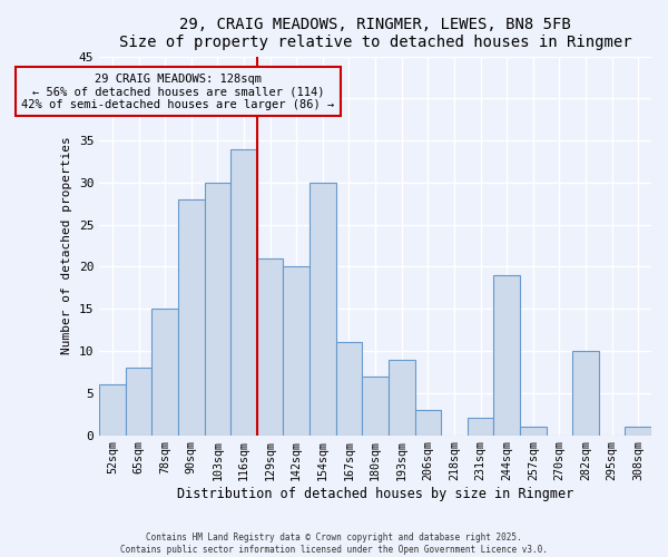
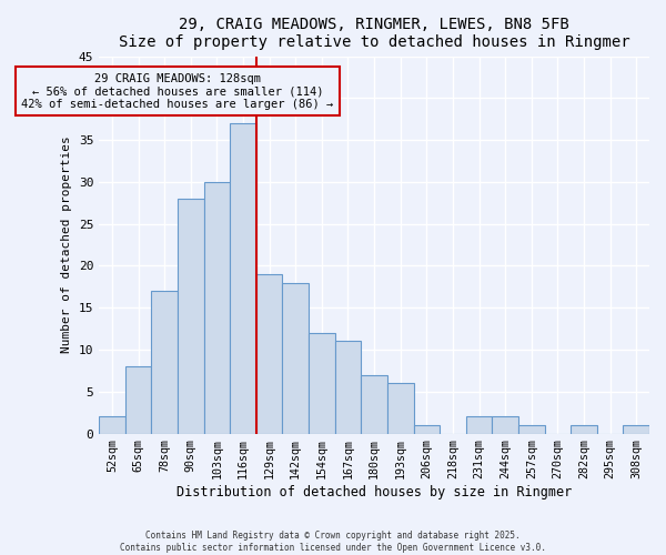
52sqm: 6 -> 2
78sqm: 15 -> 17
116sqm: 34 -> 37
129sqm: 21 -> 19
142sqm: 20 -> 18
154sqm: 30 -> 12
193sqm: 9 -> 6
206sqm: 3 -> 1
244sqm: 19 -> 2
282sqm: 10 -> 1
